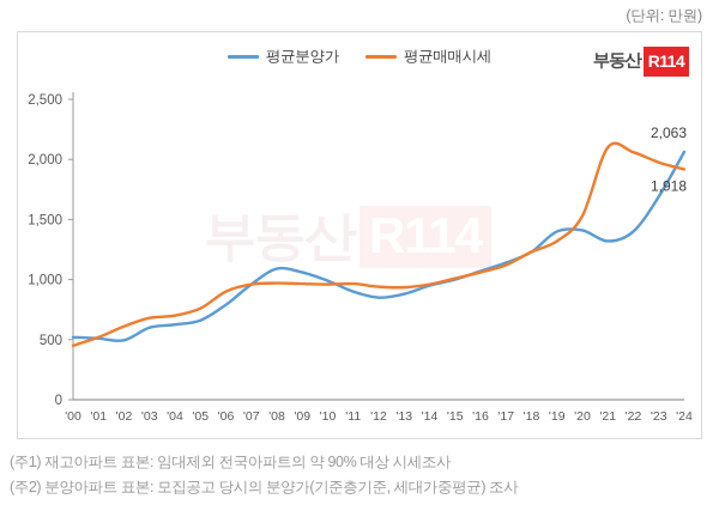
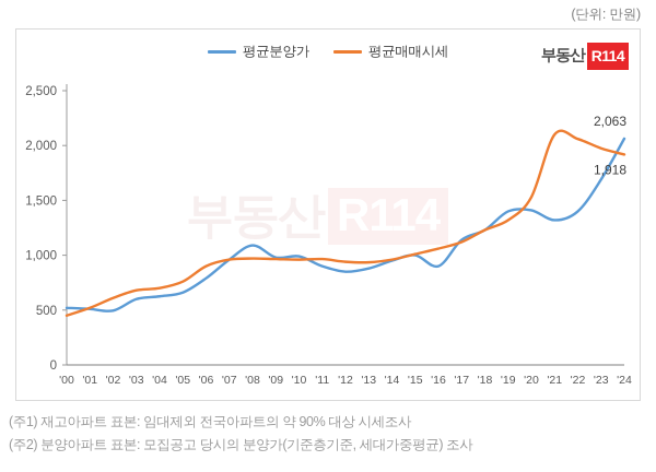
평균분양가/'09: 1060 -> 980
평균분양가/'16: 1070 -> 900
